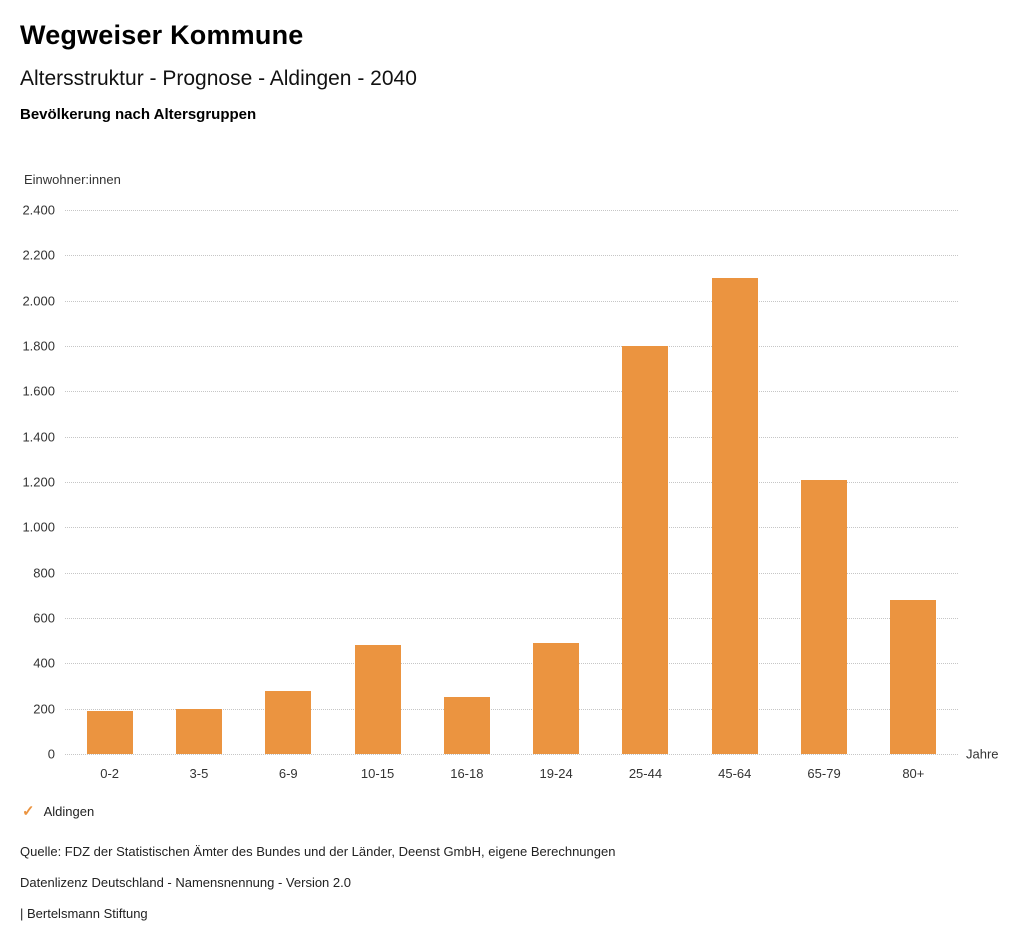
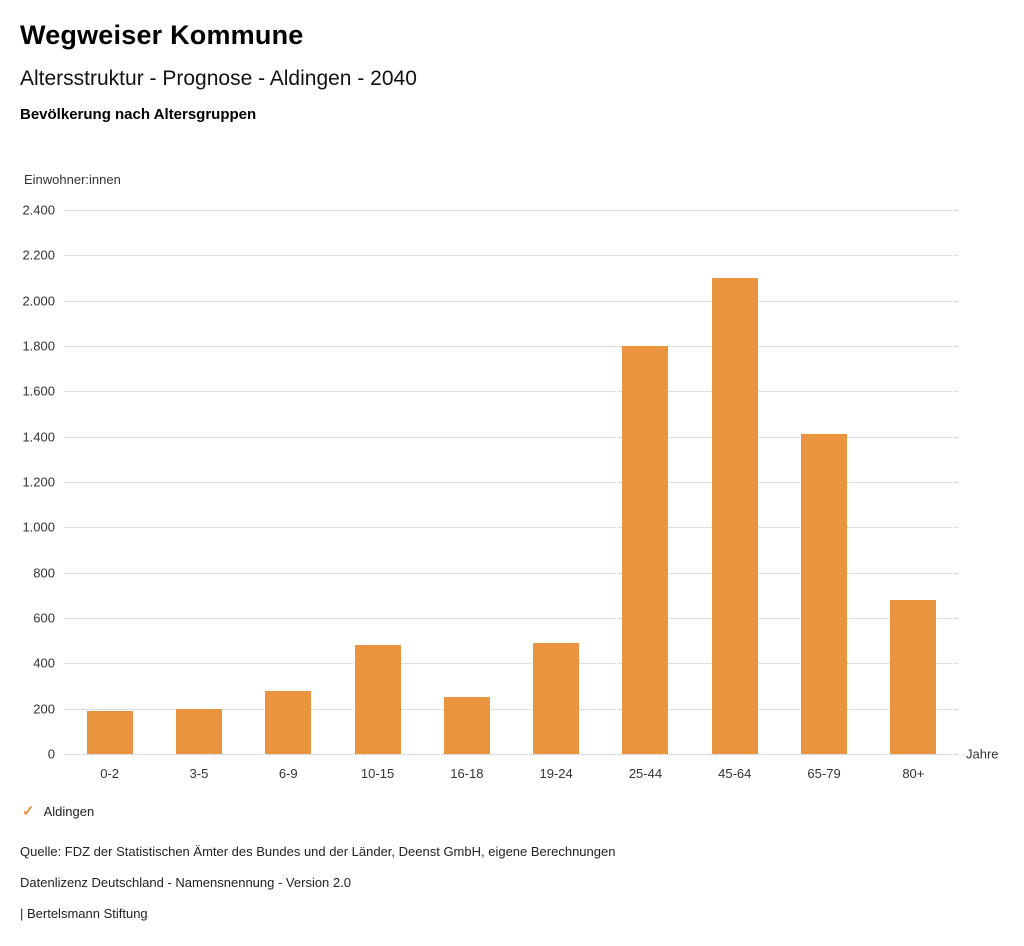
65-79: 1210 -> 1410
